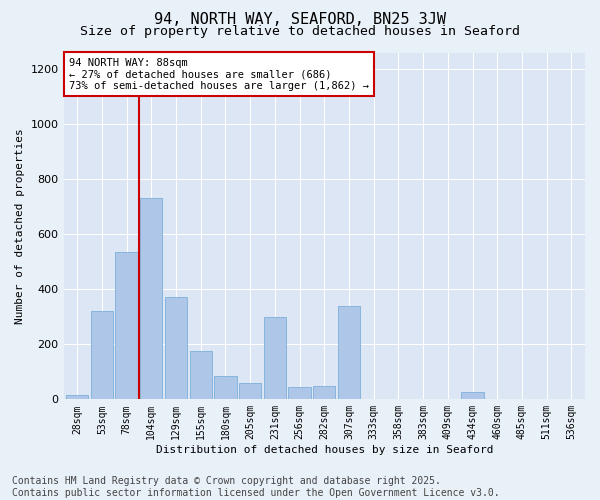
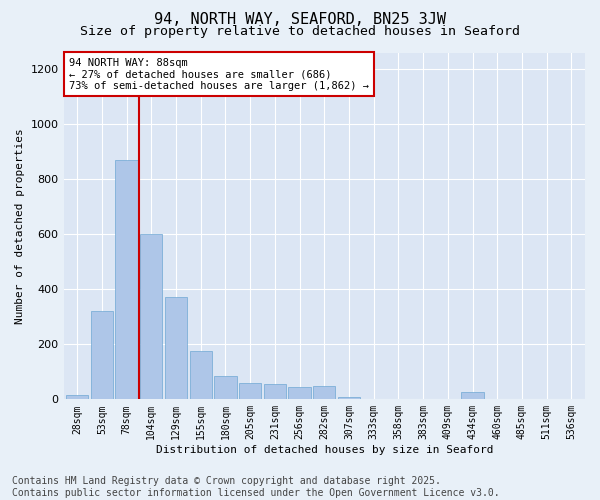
78sqm: 535 -> 870
104sqm: 730 -> 600
231sqm: 300 -> 55
307sqm: 340 -> 10
